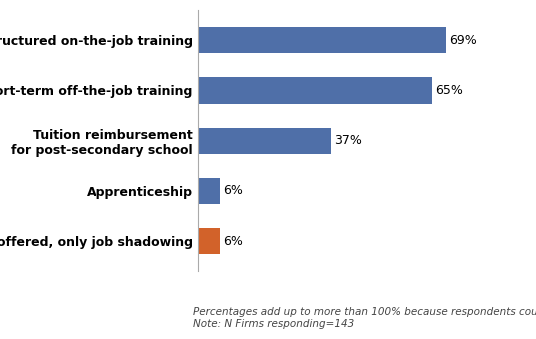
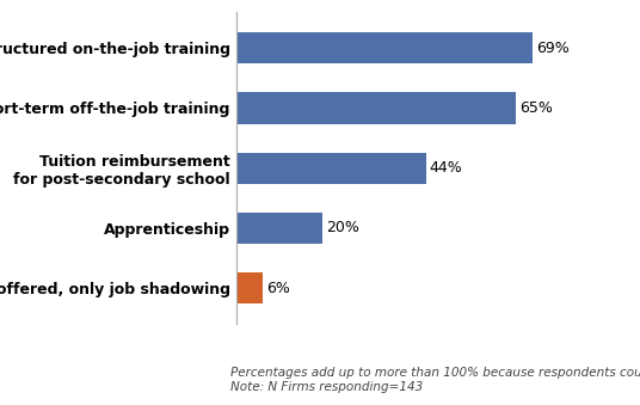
Tuition reimbursement for post-secondary school: 37% -> 44%
Apprenticeship: 6% -> 20%
